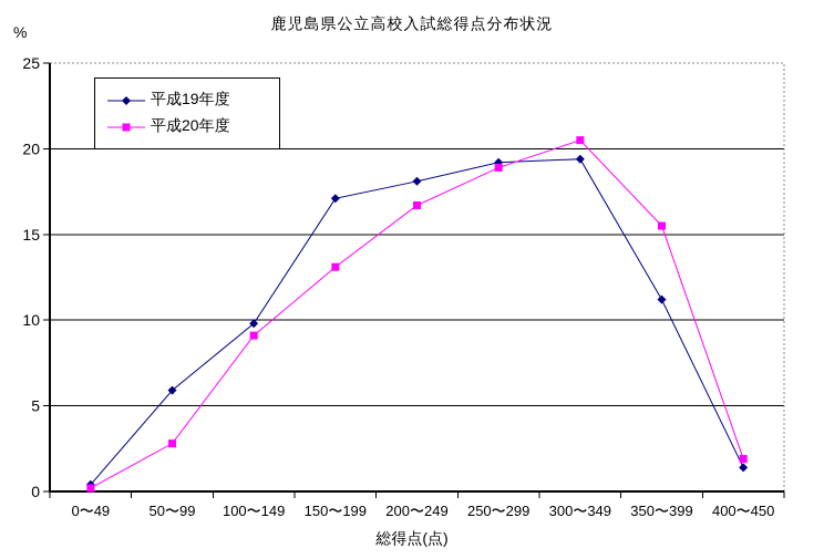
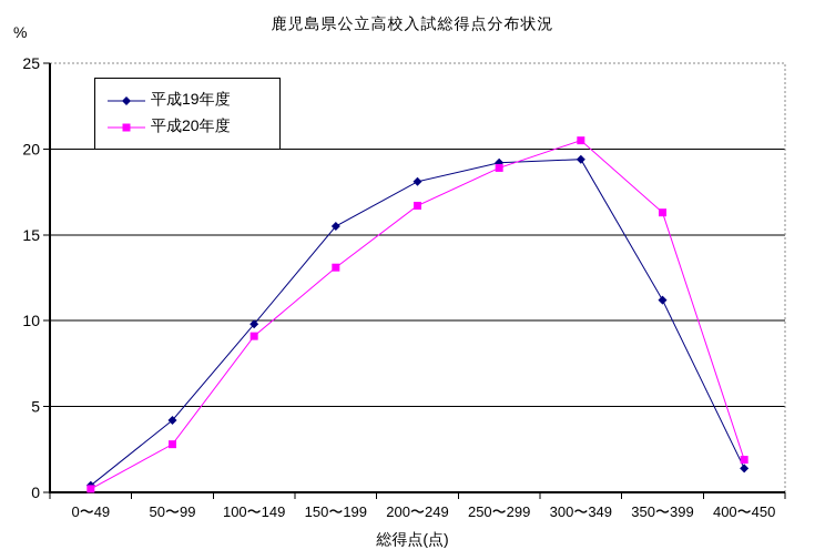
平成19年度/50〜99: 5.9 -> 4.2
平成19年度/150〜199: 17.1 -> 15.5
平成20年度/350〜399: 15.5 -> 16.3
